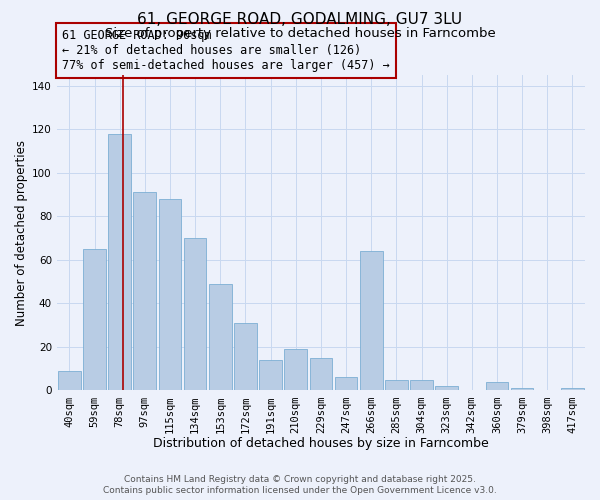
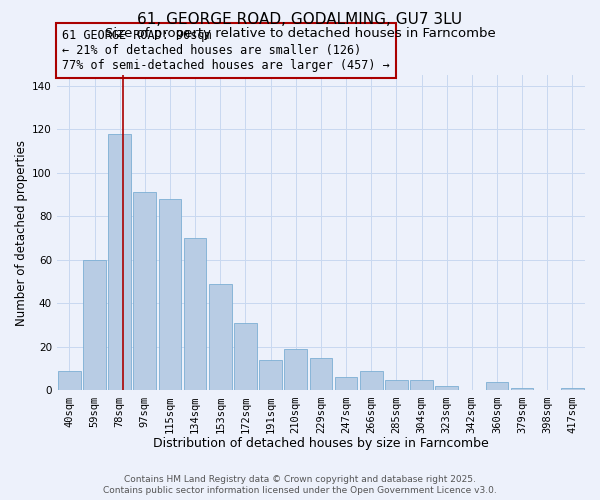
59sqm: 65 -> 60
266sqm: 64 -> 9
